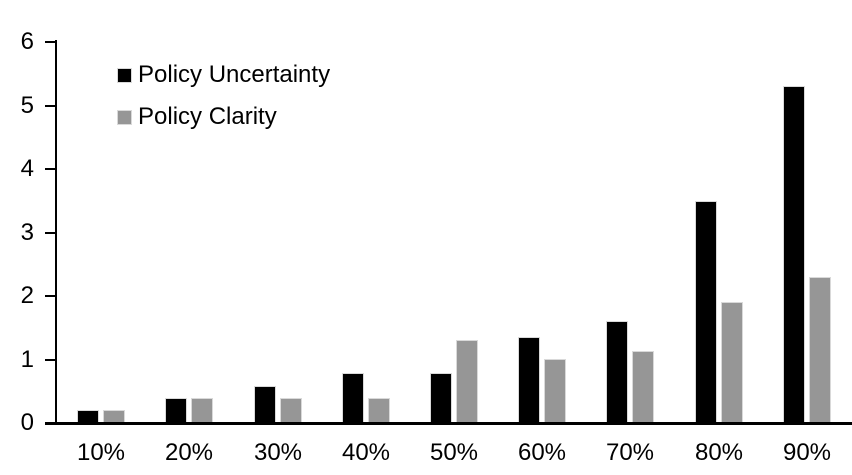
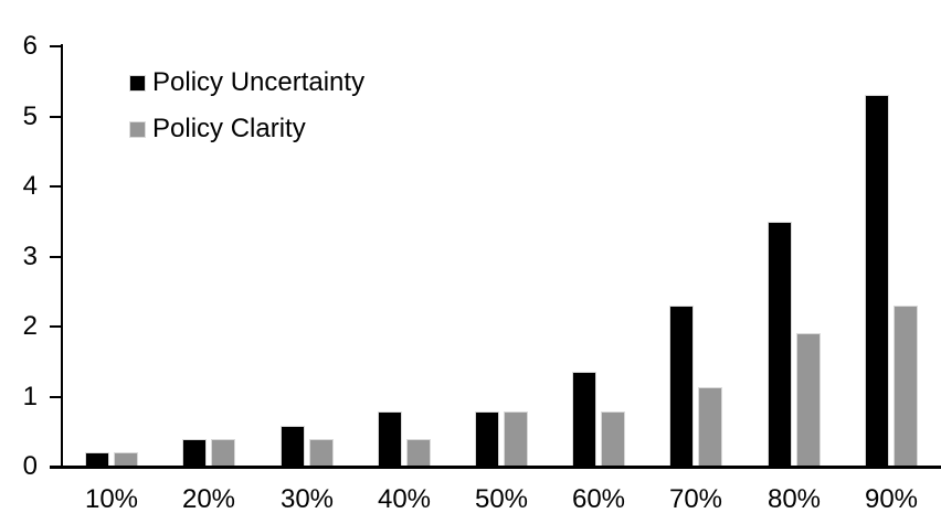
Policy Clarity/50%: 1.3 -> 0.8
Policy Clarity/60%: 1.0 -> 0.8
Policy Uncertainty/70%: 1.6 -> 2.3
